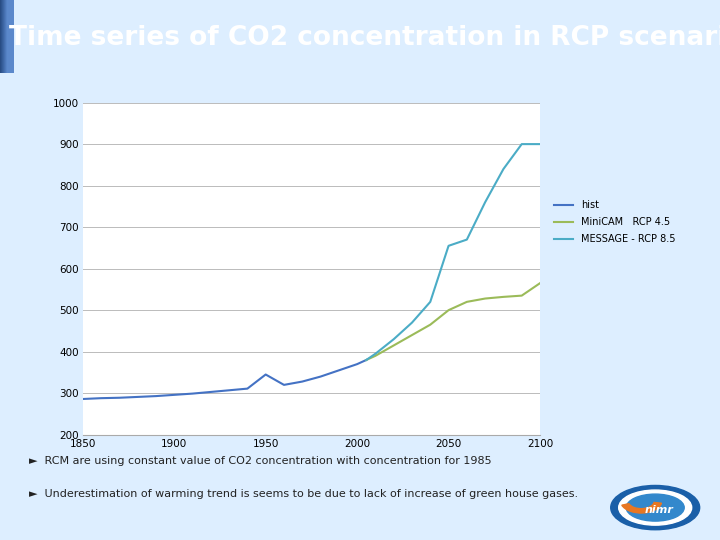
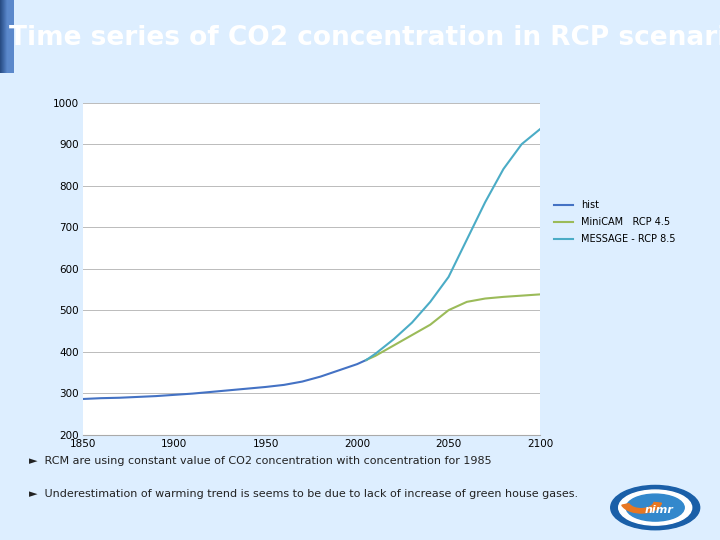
hist/1950: 345 -> 315
MESSAGE - RCP 8.5/2050: 655 -> 580
MiniCAM RCP 4.5/2100: 565 -> 538
MESSAGE - RCP 8.5/2100: 900 -> 936
